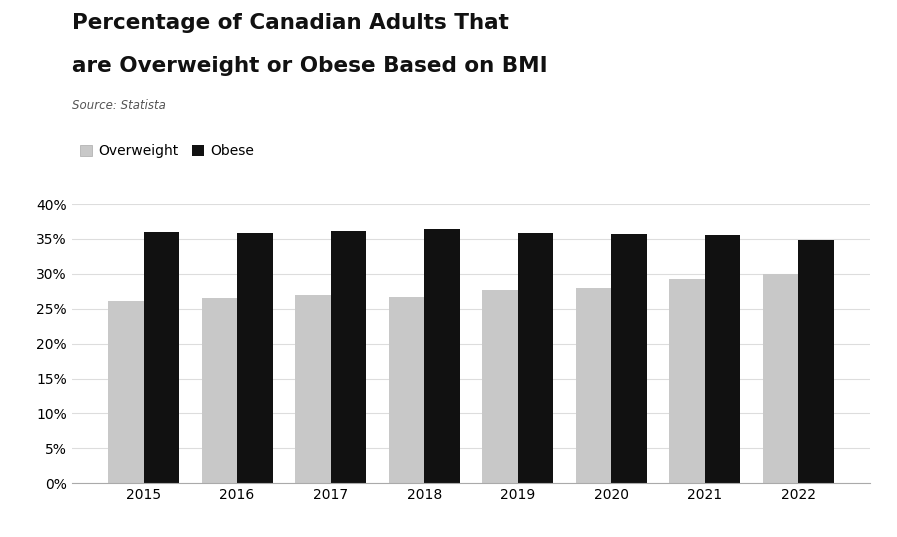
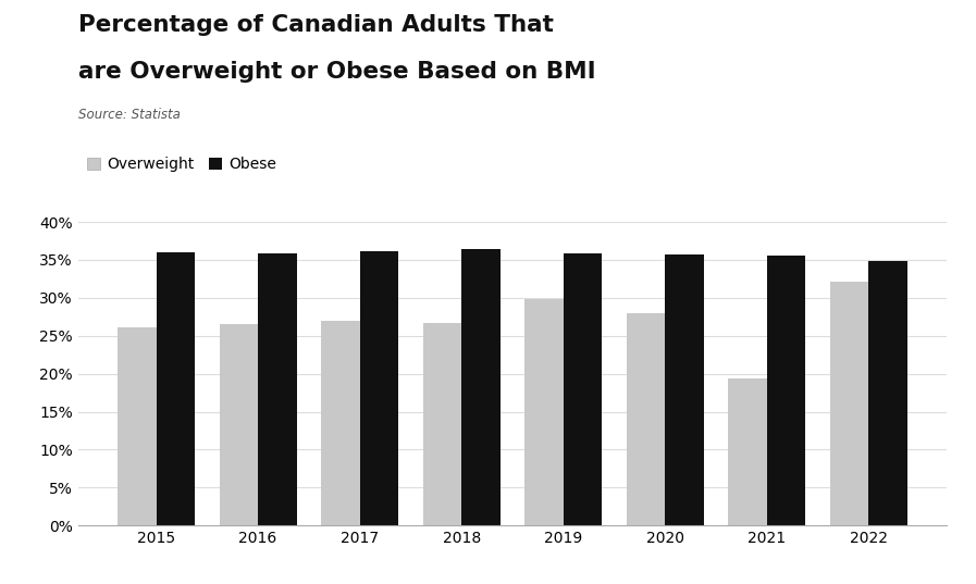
Overweight/2019: 27.7% -> 29.8%
Overweight/2021: 29.2% -> 19.4%
Overweight/2022: 30.0% -> 32.2%
